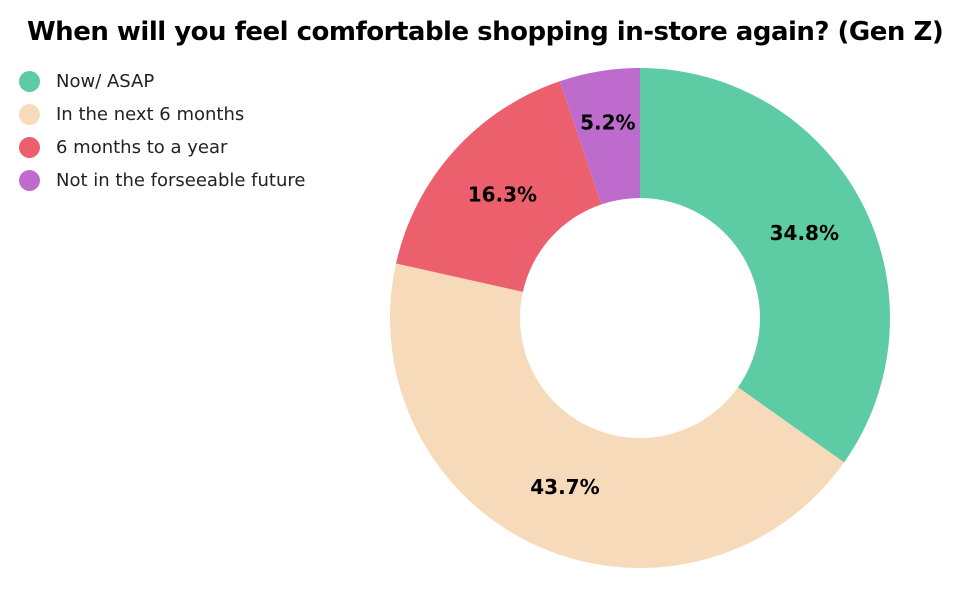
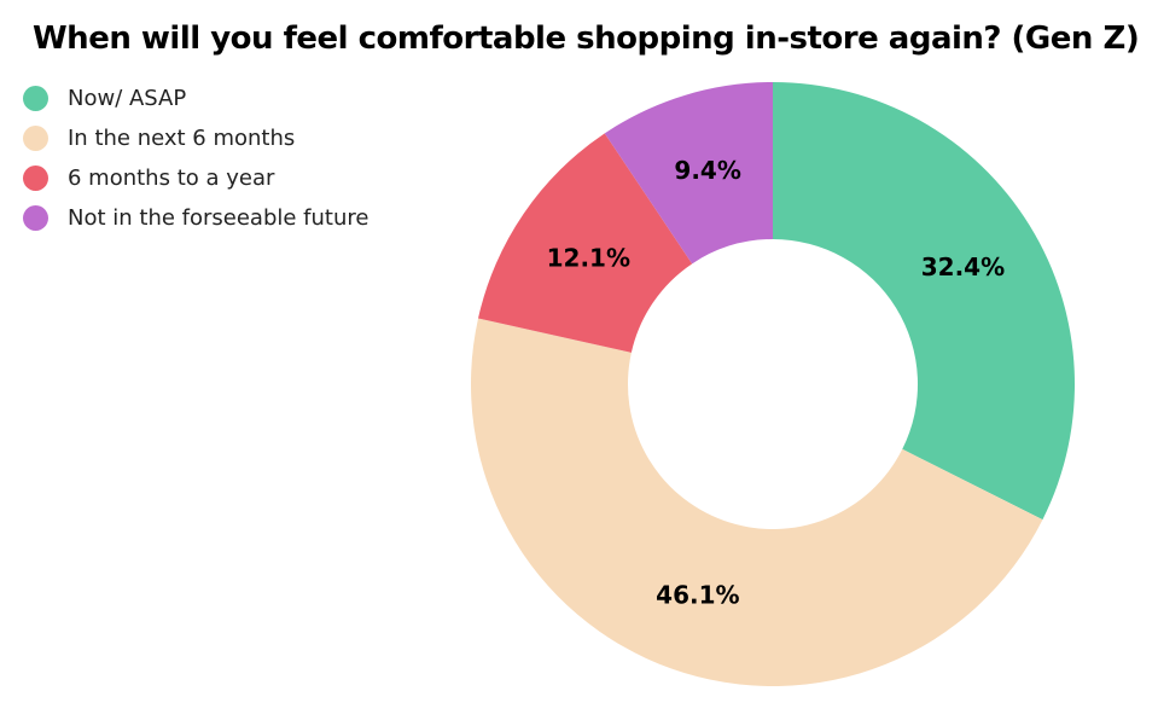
Now/ ASAP: 34.8% -> 32.4%
In the next 6 months: 43.7% -> 46.1%
6 months to a year: 16.3% -> 12.1%
Not in the forseeable future: 5.2% -> 9.4%
